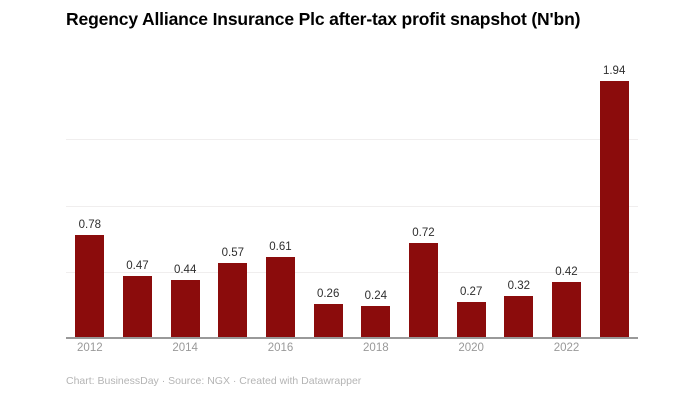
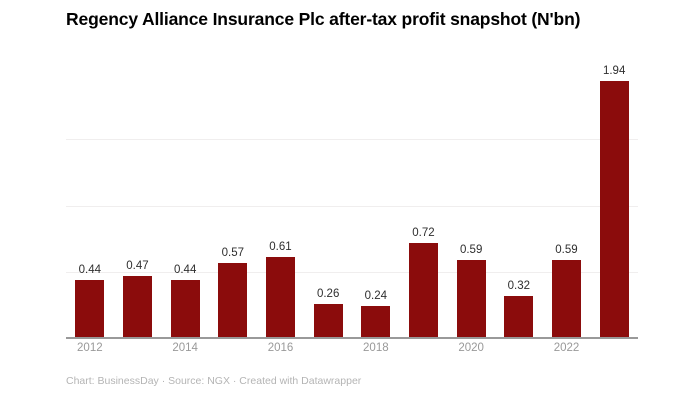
2012: 0.78 -> 0.44
2020: 0.27 -> 0.59
2022: 0.42 -> 0.59
